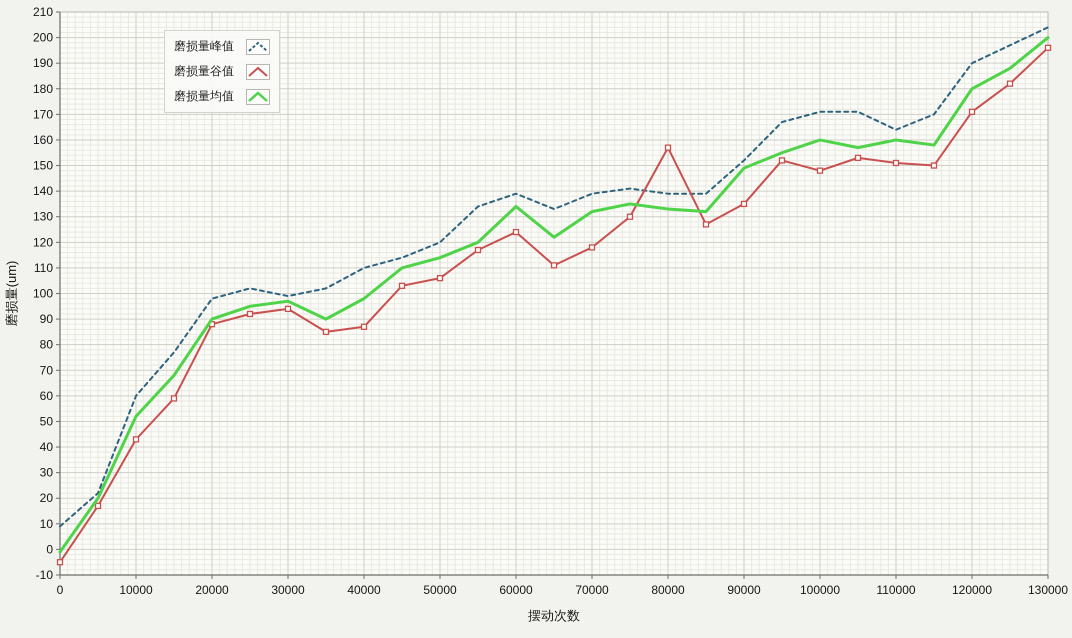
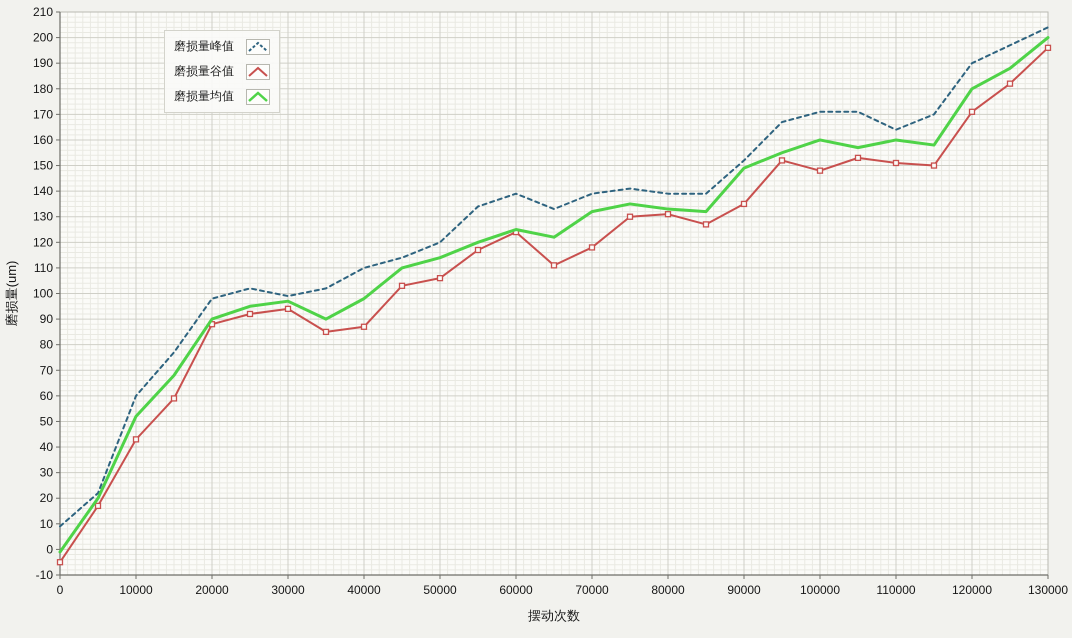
磨损量均值/60000: 134 -> 125
磨损量谷值/80000: 157 -> 131
